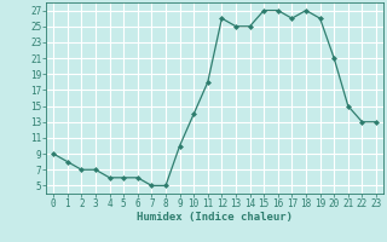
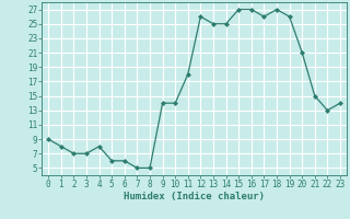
4: 6 -> 8
9: 10 -> 14
23: 13 -> 14
